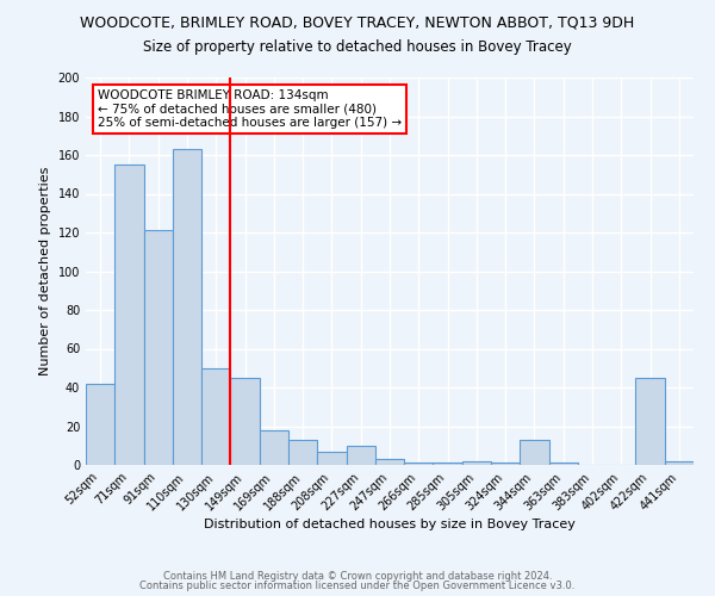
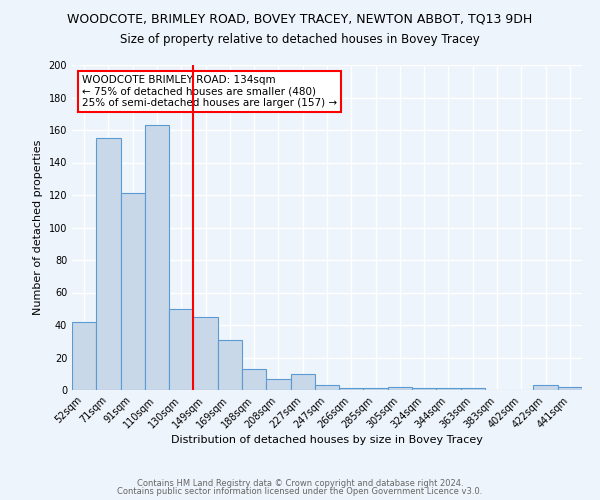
169sqm: 18 -> 31
344sqm: 13 -> 1
422sqm: 45 -> 3
